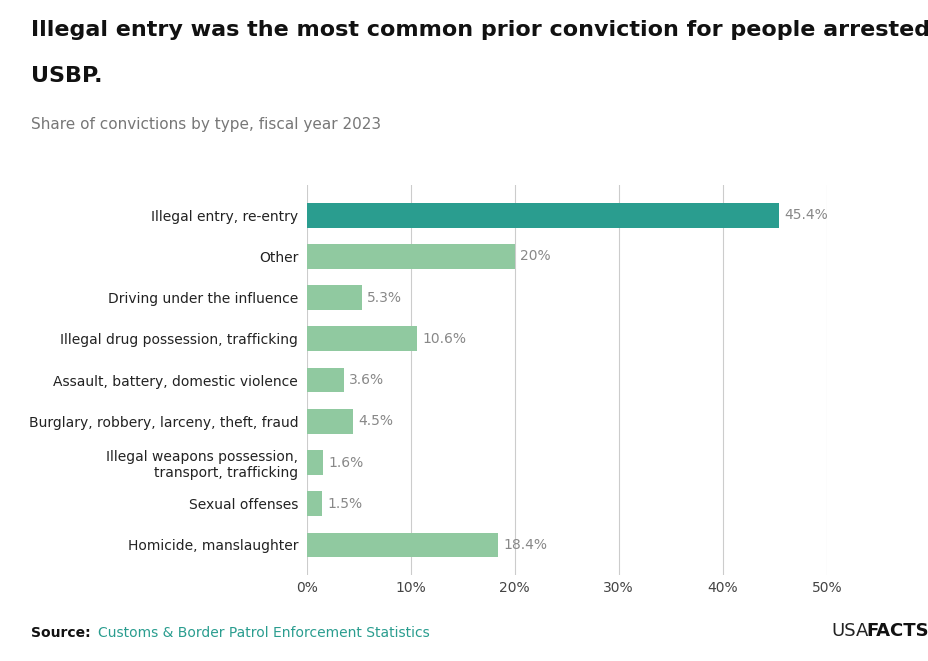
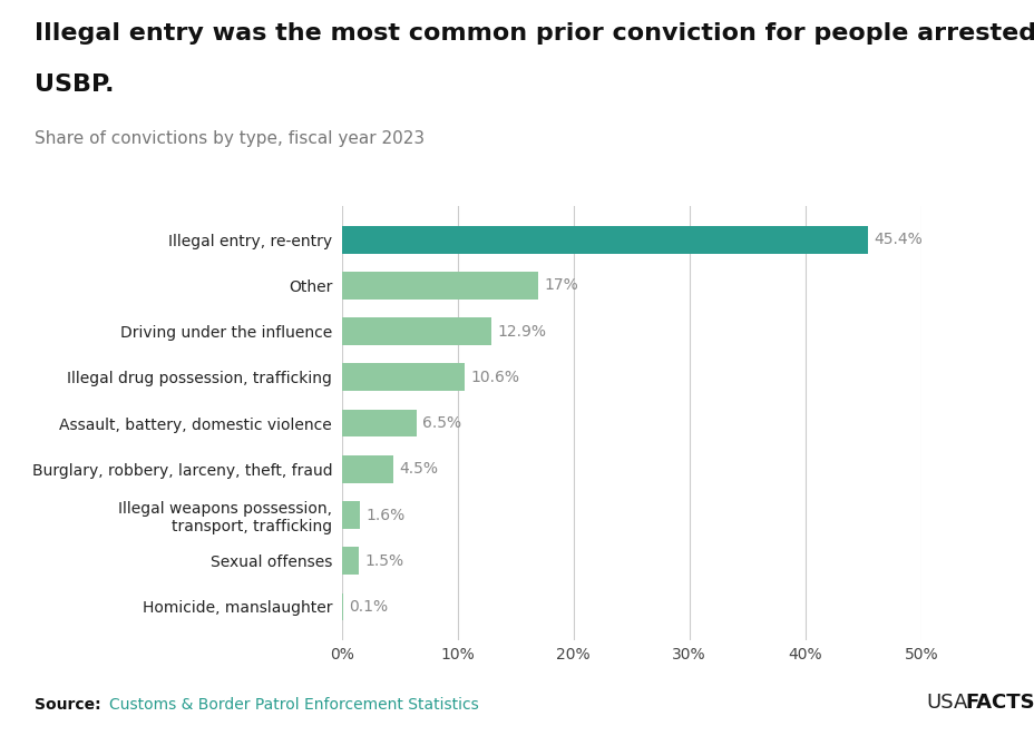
Other: 20% -> 17%
Driving under the influence: 5.3% -> 12.9%
Assault, battery, domestic violence: 3.6% -> 6.5%
Homicide, manslaughter: 18.4% -> 0.1%
